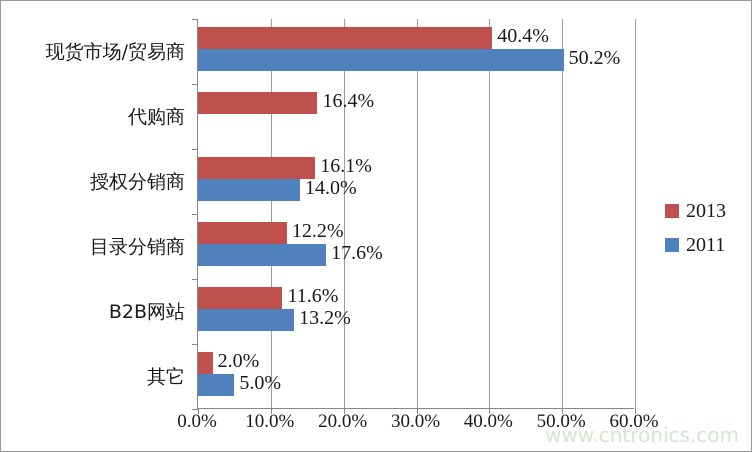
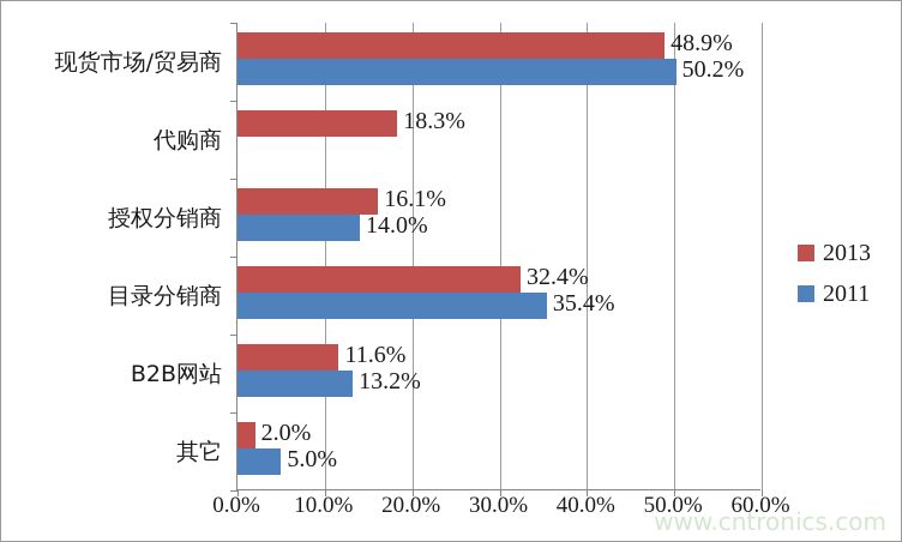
2013/现货市场/贸易商: 40.4% -> 48.9%
2013/代购商: 16.4% -> 18.3%
2013/目录分销商: 12.2% -> 32.4%
2011/目录分销商: 17.6% -> 35.4%
